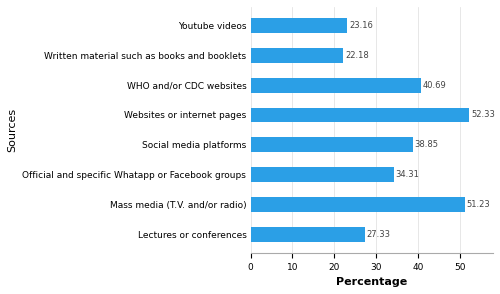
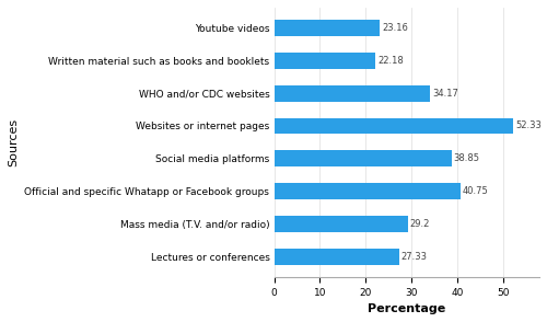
WHO and/or CDC websites: 40.69 -> 34.17
Official and specific Whatapp or Facebook groups: 34.31 -> 40.75
Mass media (T.V. and/or radio): 51.23 -> 29.2
